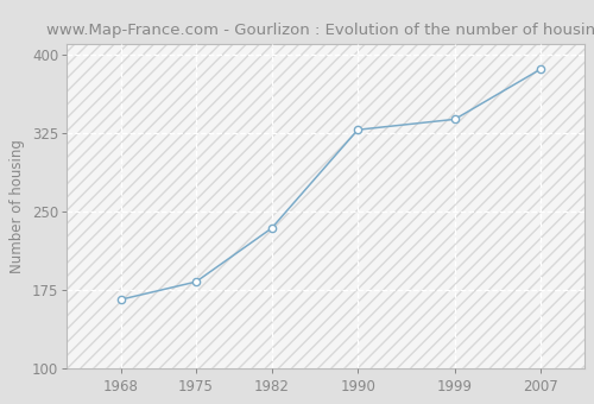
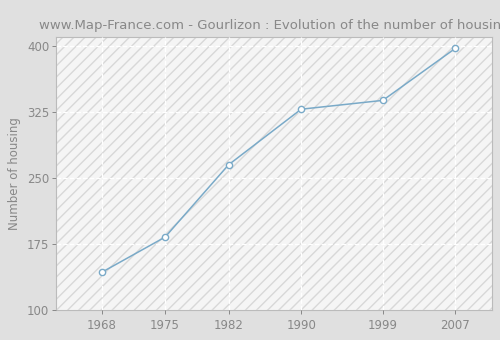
1968: 166 -> 143
1982: 234 -> 265
2007: 386 -> 397
